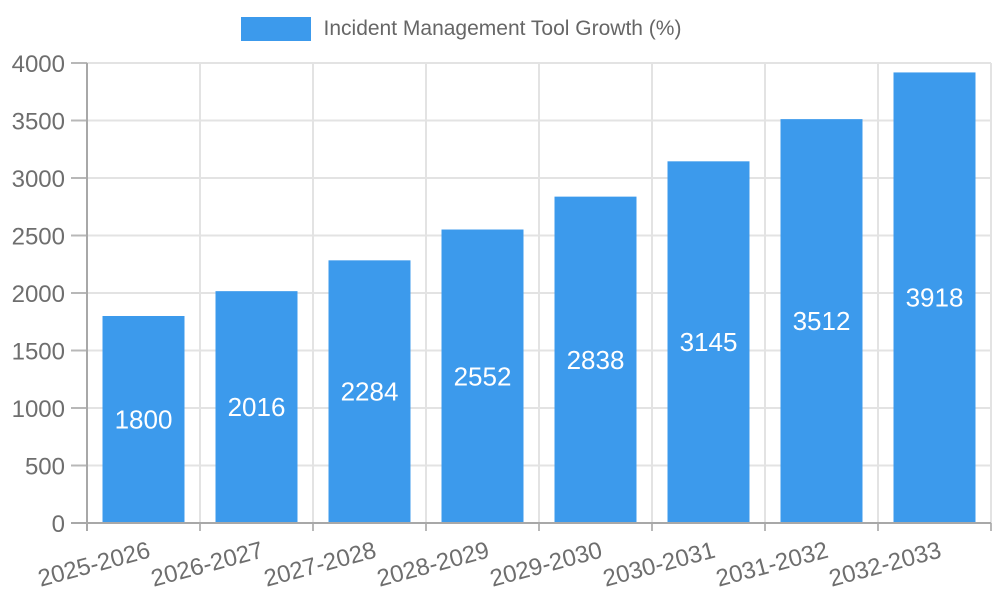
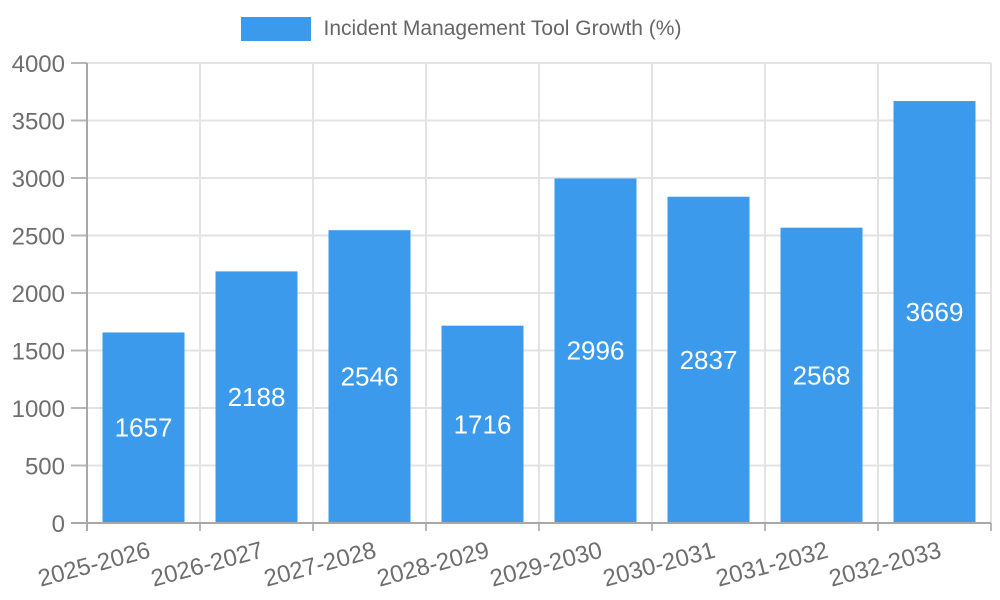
2025-2026: 1800 -> 1657
2026-2027: 2016 -> 2188
2027-2028: 2284 -> 2546
2028-2029: 2552 -> 1716
2029-2030: 2838 -> 2996
2030-2031: 3145 -> 2837
2031-2032: 3512 -> 2568
2032-2033: 3918 -> 3669
